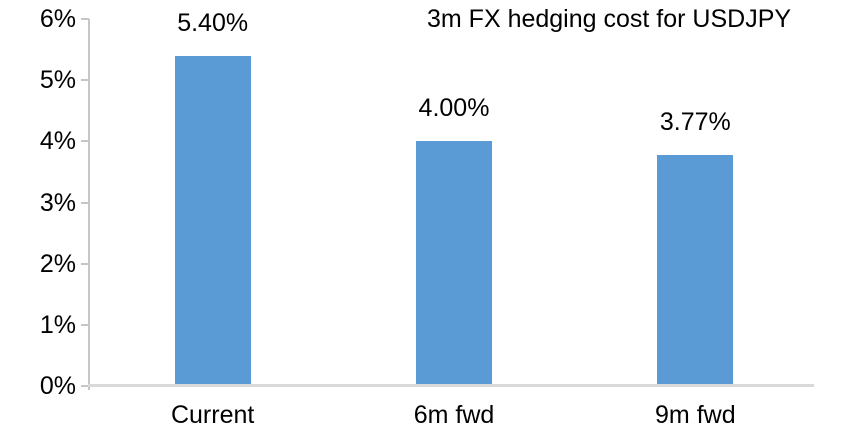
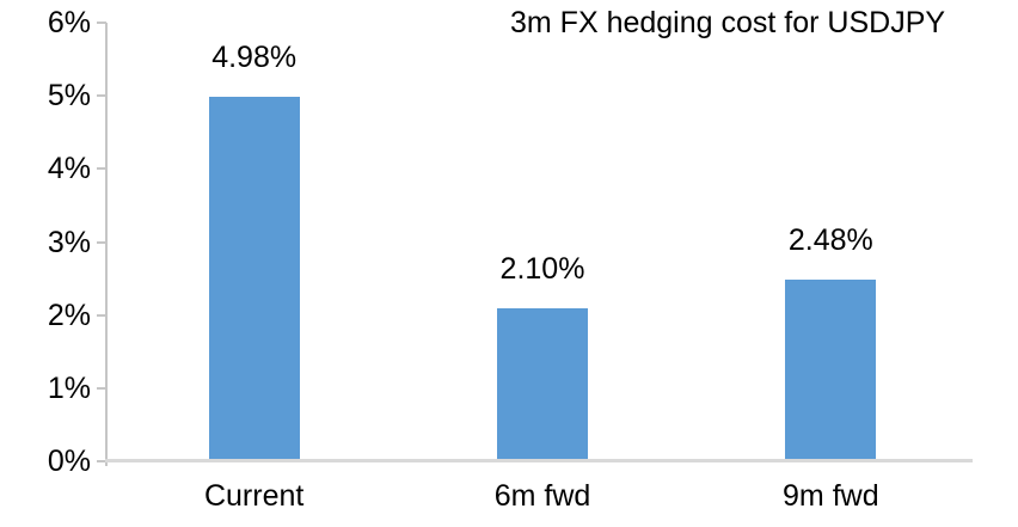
Current: 5.40% -> 4.98%
6m fwd: 4.00% -> 2.10%
9m fwd: 3.77% -> 2.48%
